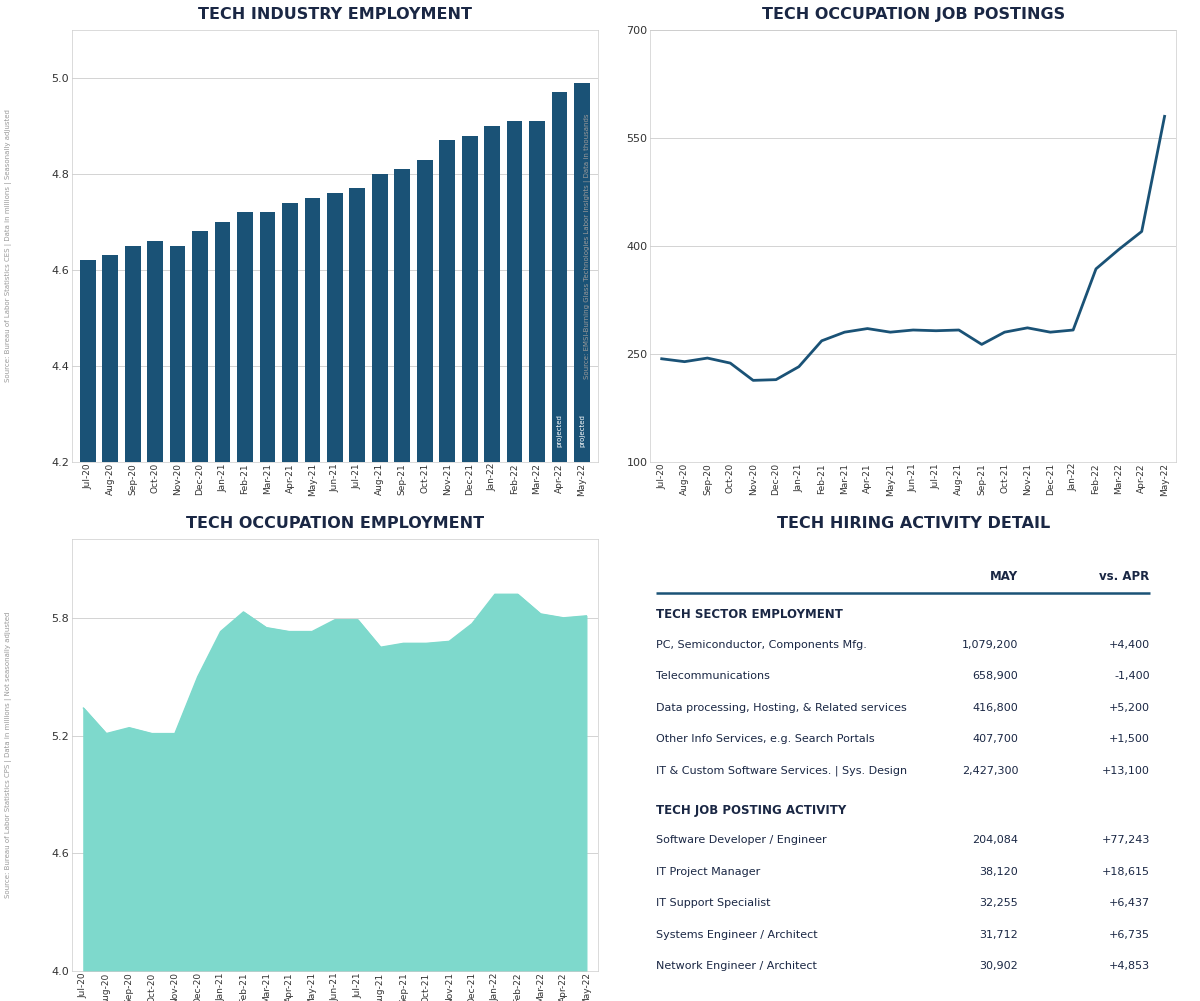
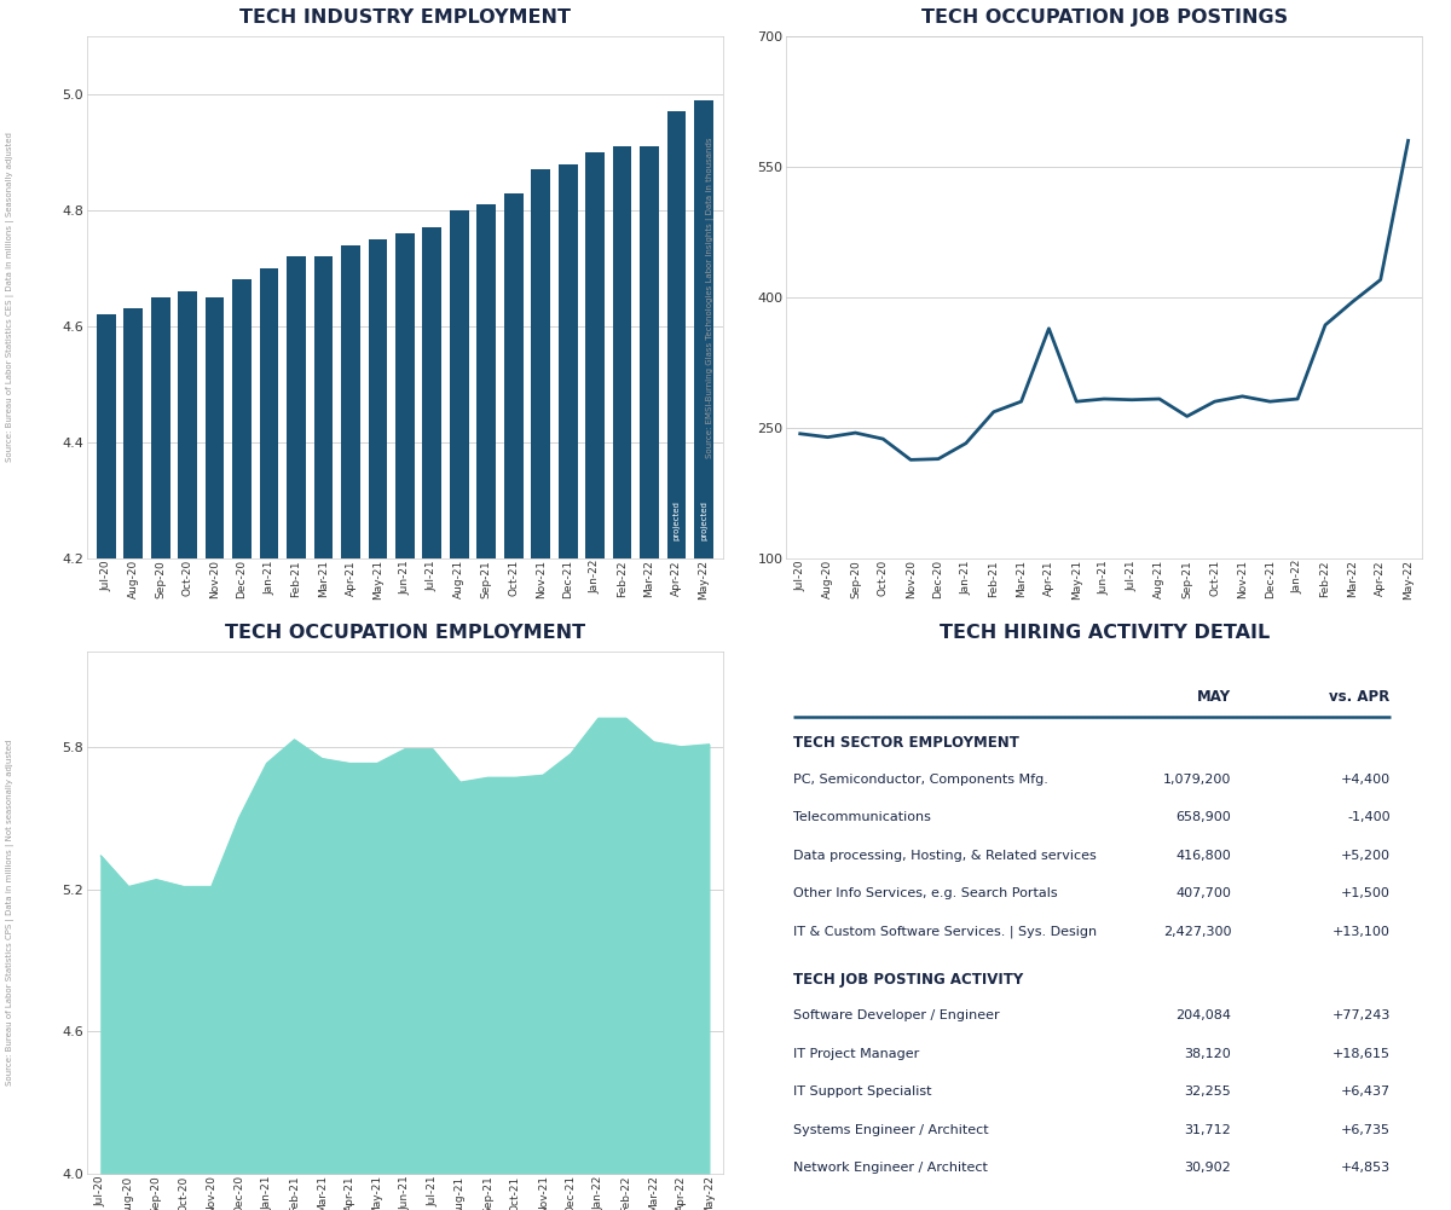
TECH OCCUPATION JOB POSTINGS/Apr-21: 285 -> 364
